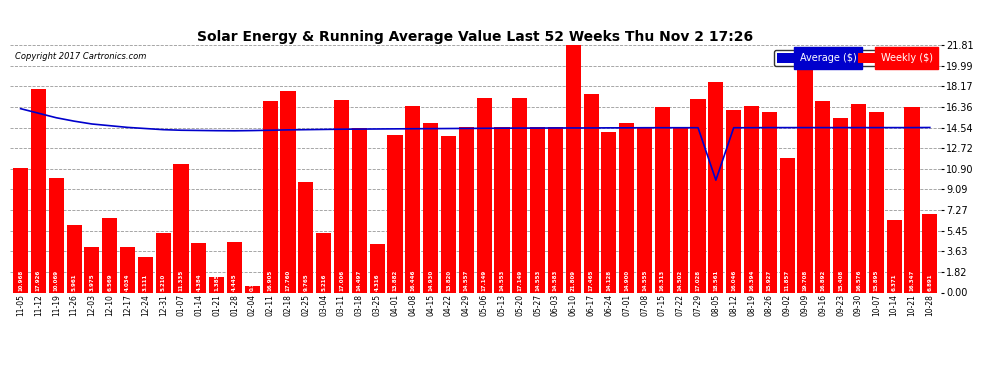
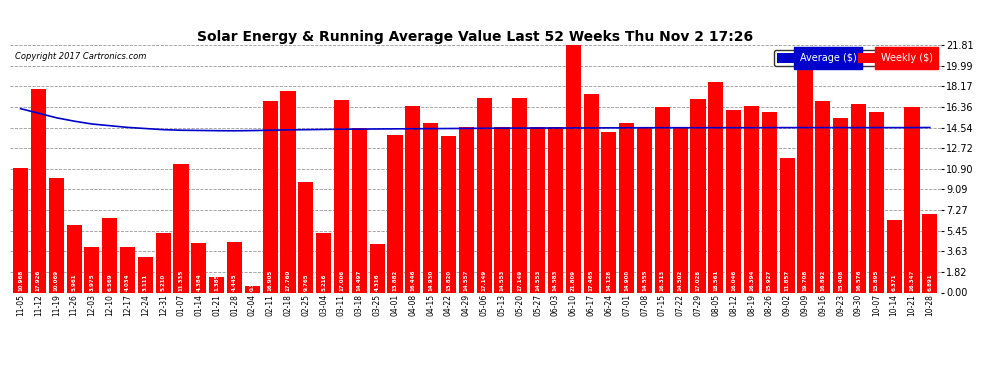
Average ($)/08-05: 9.9 -> 14.5
